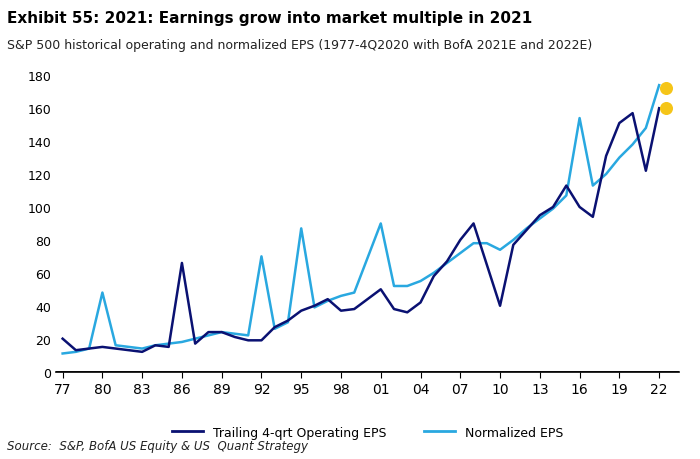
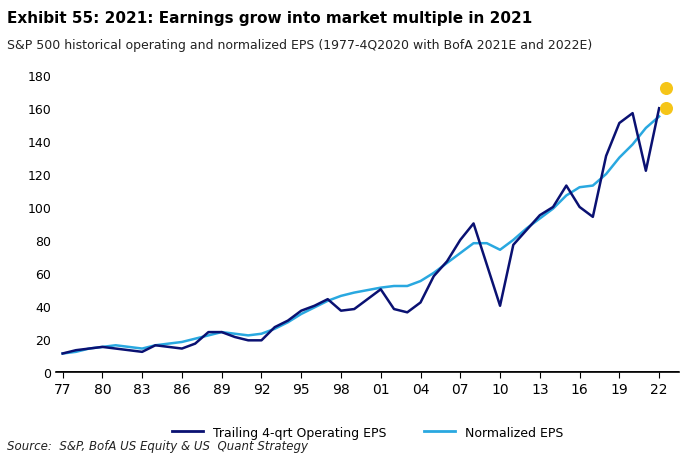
Trailing 4-qrt Operating EPS/77: 20 -> 11
Normalized EPS/80: 48 -> 15
Trailing 4-qrt Operating EPS/86: 66 -> 14
Normalized EPS/92: 70 -> 23
Normalized EPS/95: 87 -> 35
Normalized EPS/01: 90 -> 51
Normalized EPS/16: 154 -> 112
Normalized EPS/22: 174 -> 155
